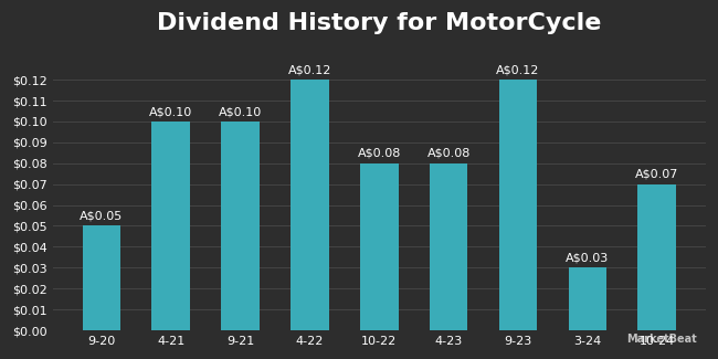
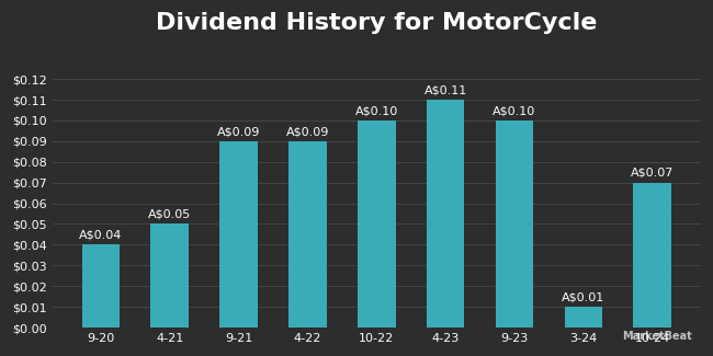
9-20: A$0.05 -> A$0.04
4-21: A$0.10 -> A$0.05
9-21: A$0.10 -> A$0.09
4-22: A$0.12 -> A$0.09
10-22: A$0.08 -> A$0.10
4-23: A$0.08 -> A$0.11
9-23: A$0.12 -> A$0.10
3-24: A$0.03 -> A$0.01
